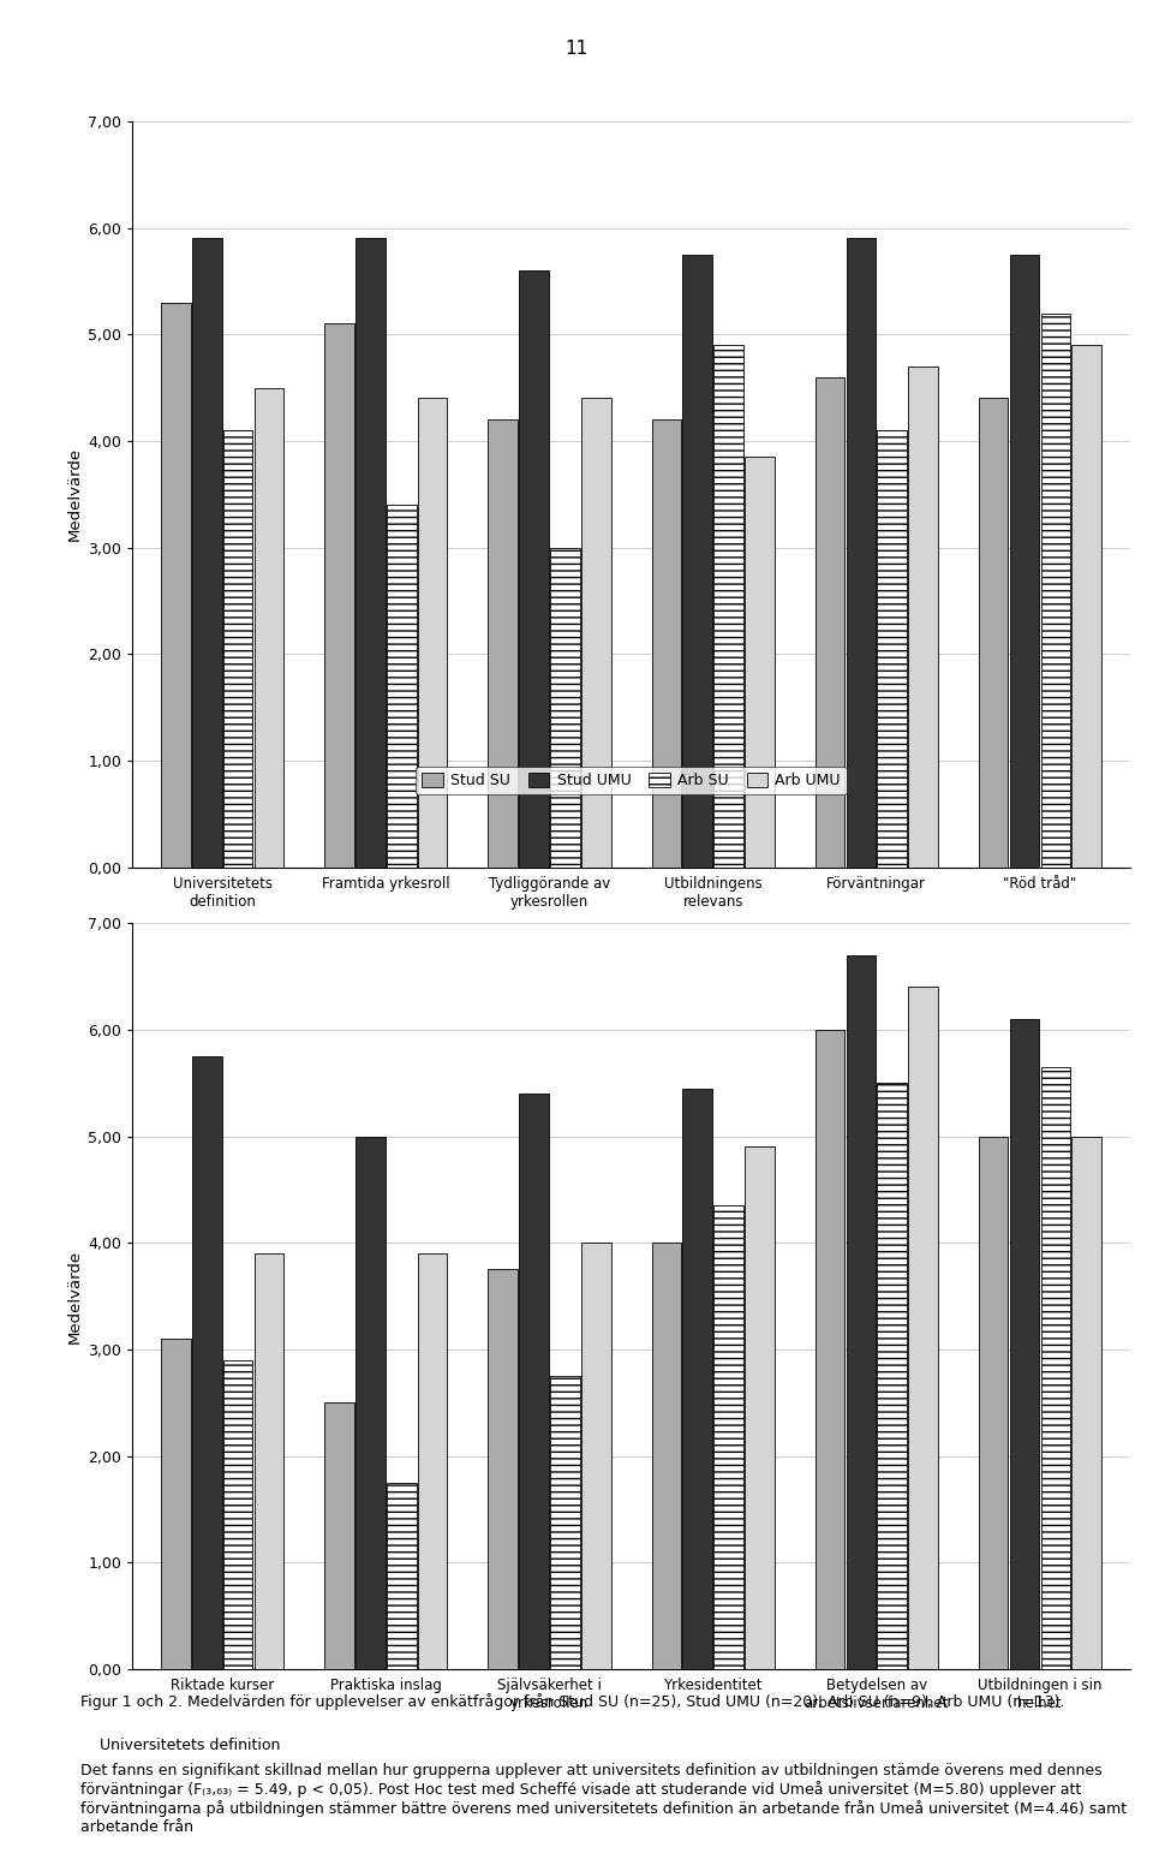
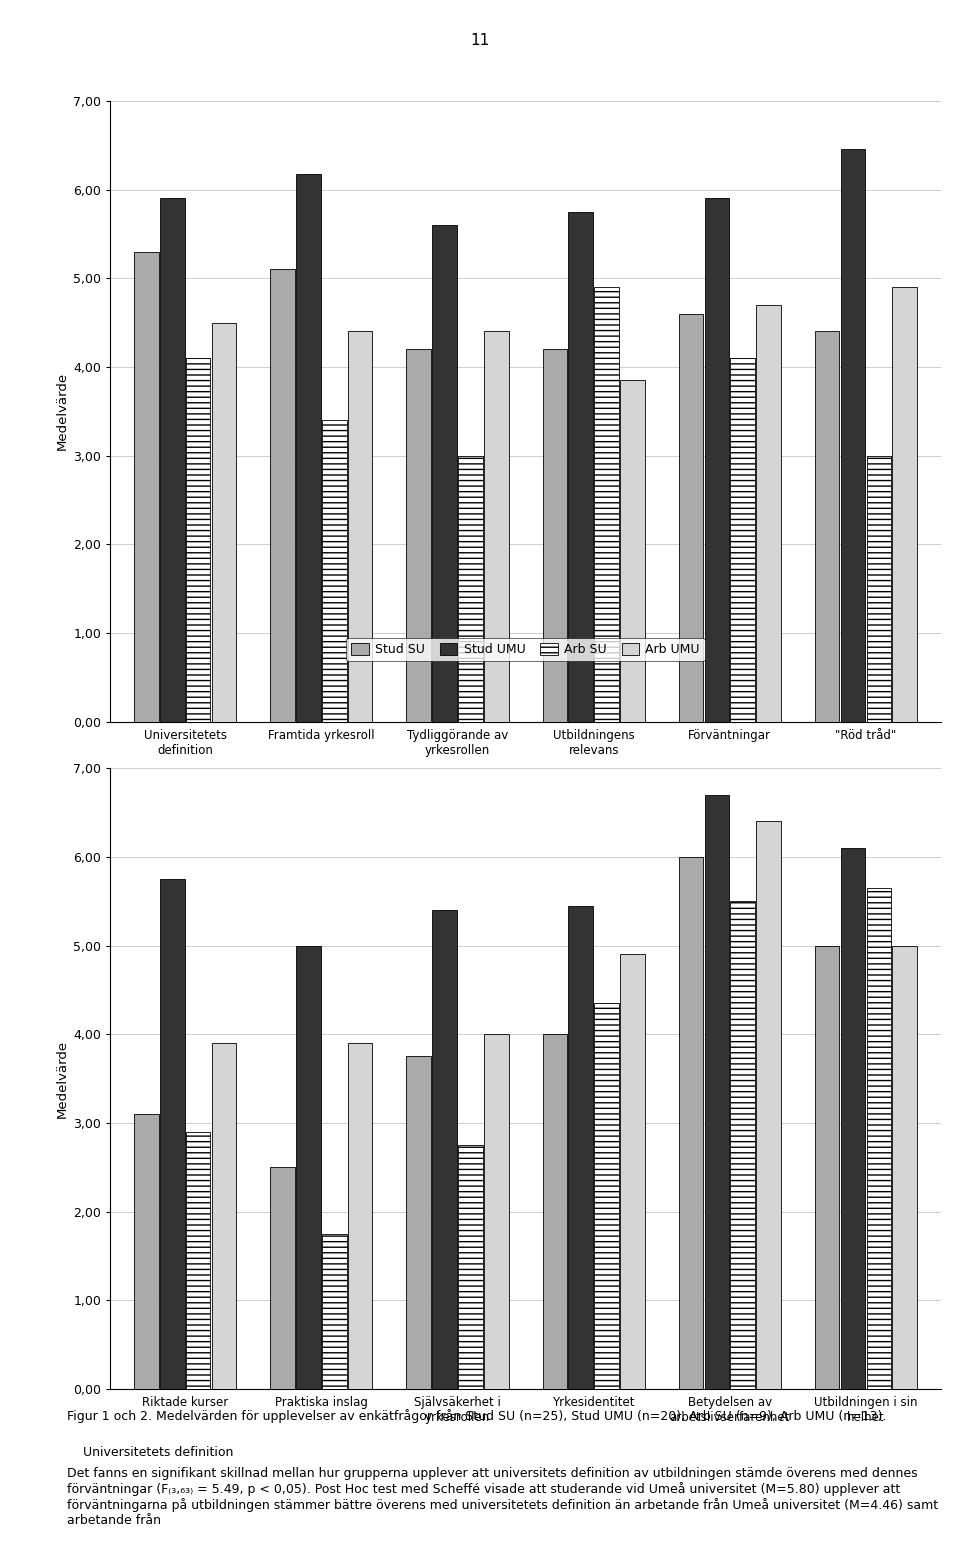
Stud UMU/Framtida yrkesroll: 5,90 -> 6,18
Stud UMU/"Röd tråd": 5,75 -> 6,46
Arb SU/"Röd tråd": 5,2 -> 3,0
